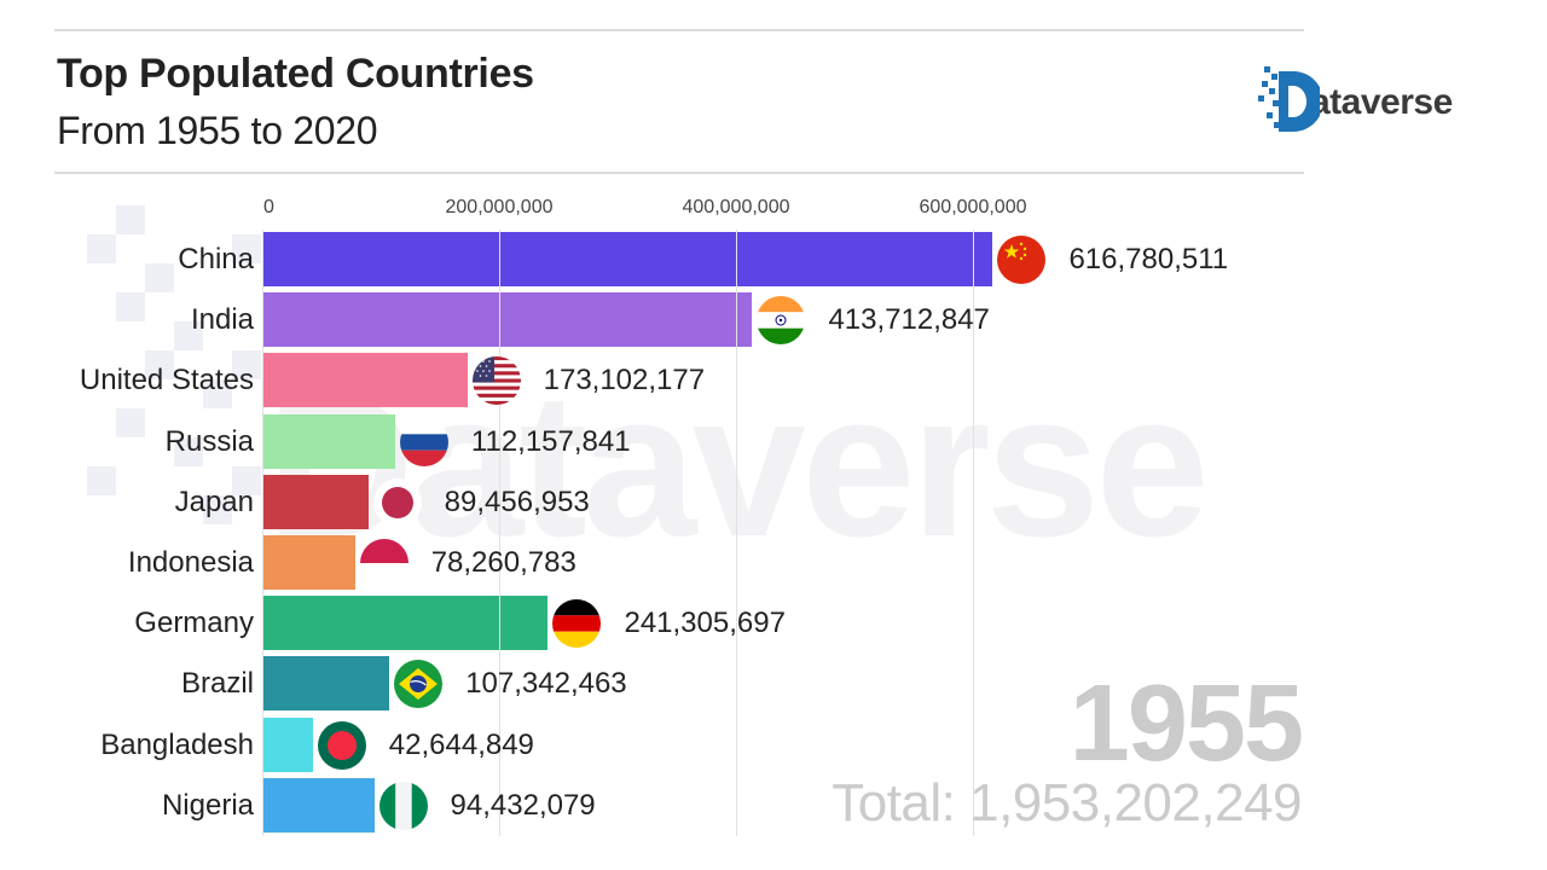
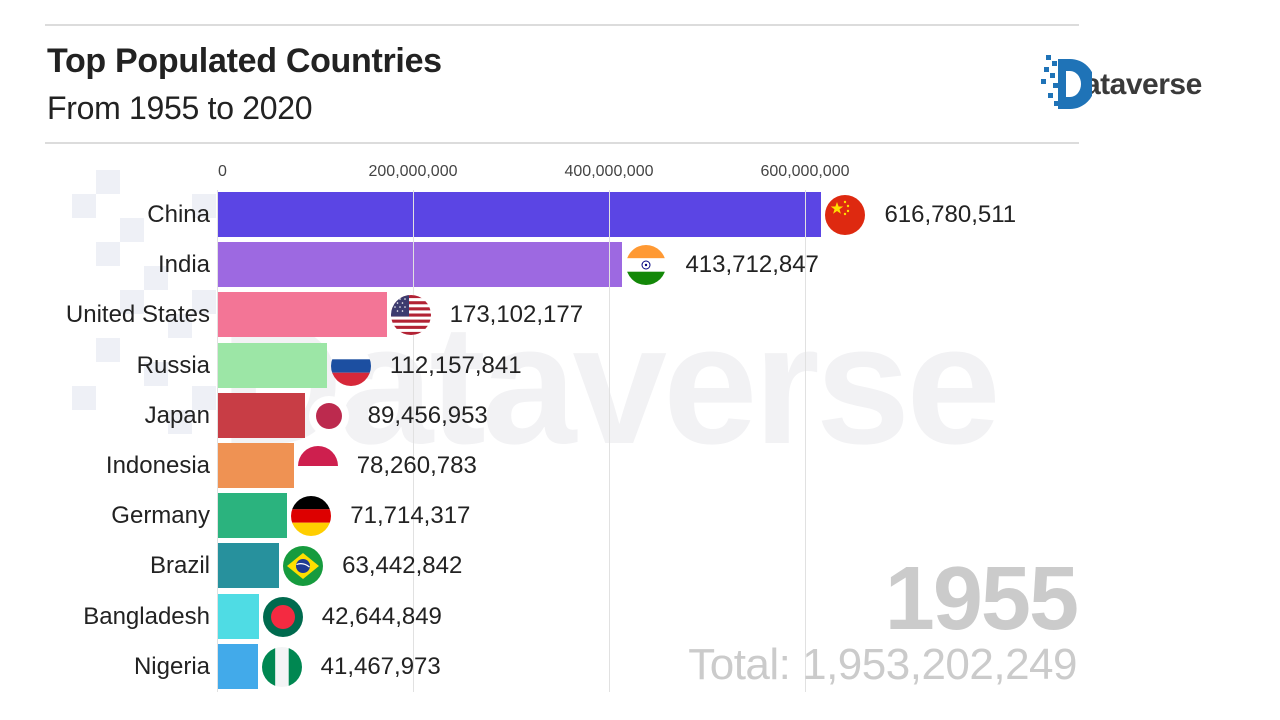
Germany: 241,305,697 -> 71,714,317
Brazil: 107,342,463 -> 63,442,842
Nigeria: 94,432,079 -> 41,467,973
